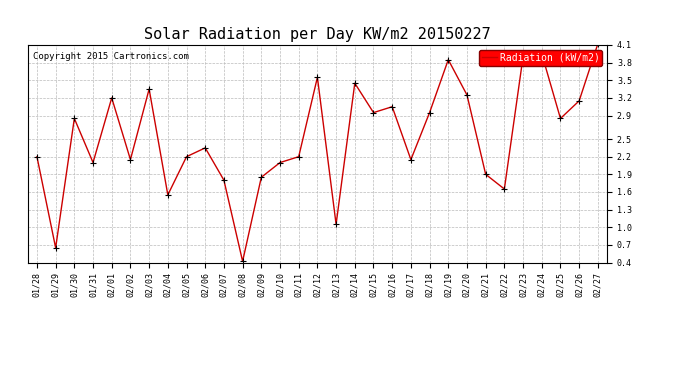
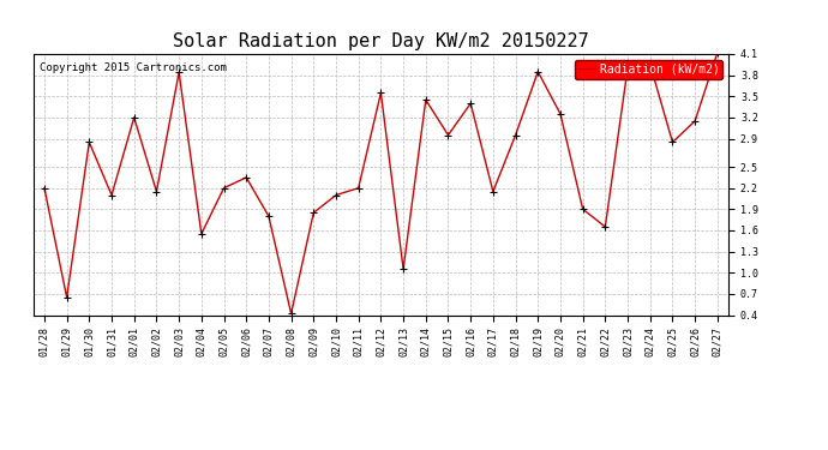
02/03: 3.35 -> 3.84
02/16: 3.05 -> 3.40
